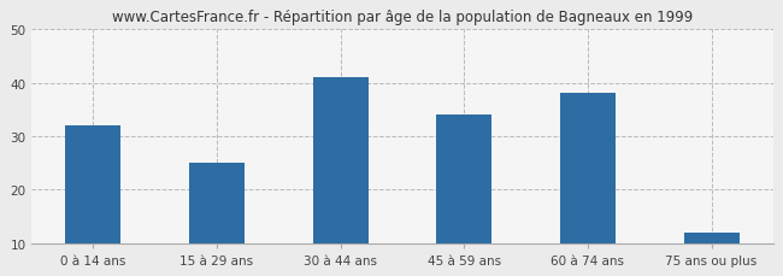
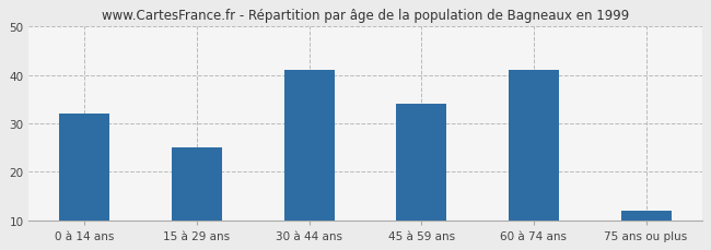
60 à 74 ans: 38 -> 41
